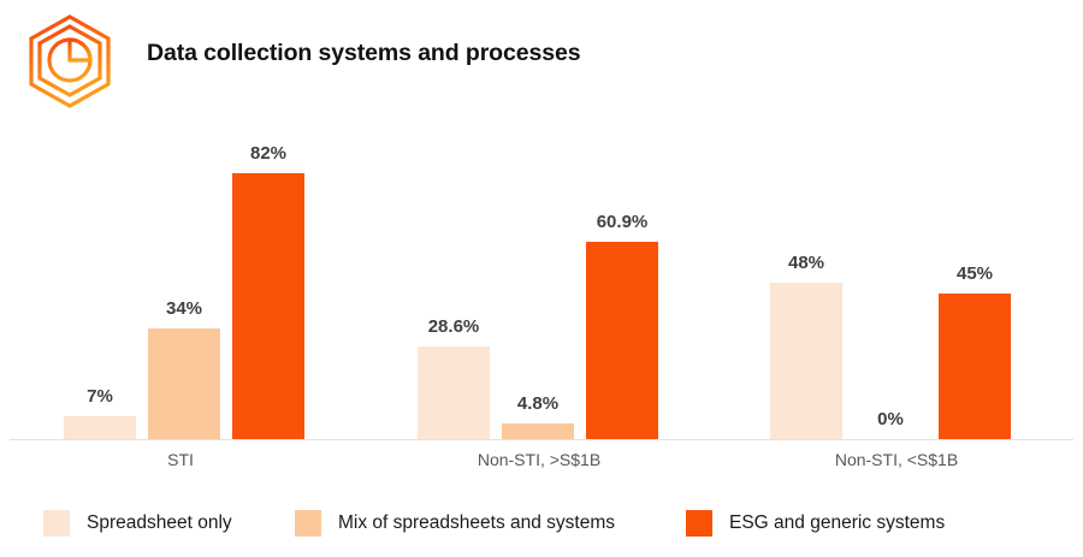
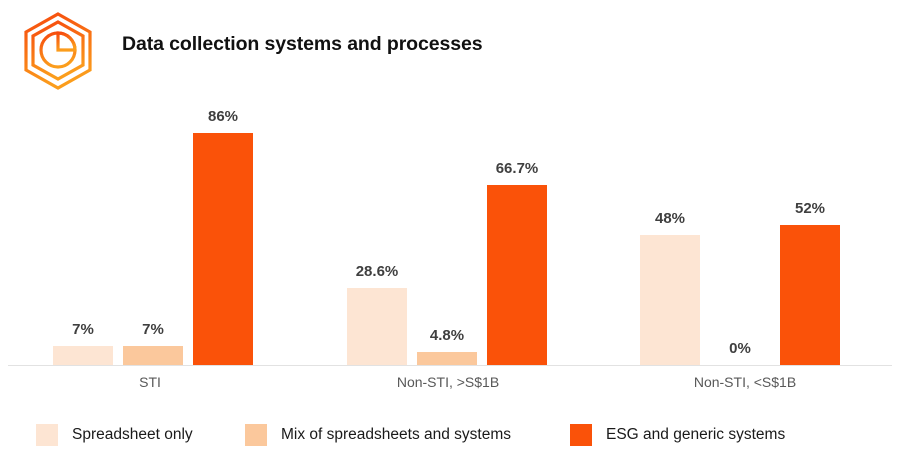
Mix of spreadsheets and systems/STI: 34% -> 7%
ESG and generic systems/STI: 82% -> 86%
ESG and generic systems/Non-STI, >S$1B: 60.9% -> 66.7%
ESG and generic systems/Non-STI, <S$1B: 45% -> 52%
